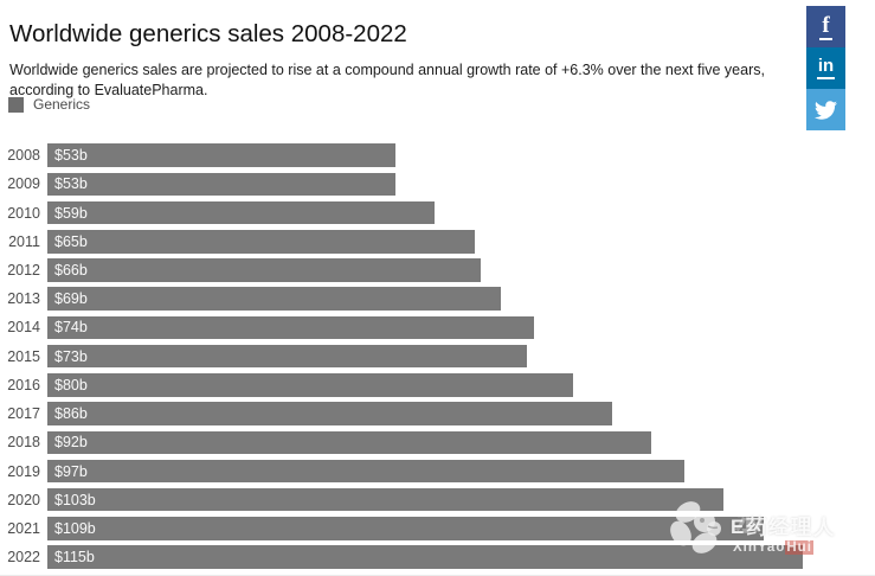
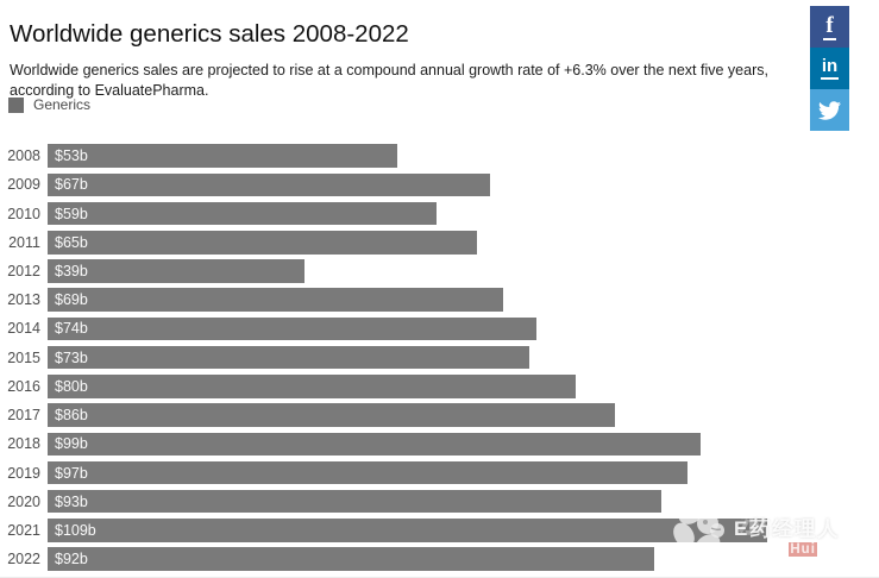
2009: $53b -> $67b
2012: $66b -> $39b
2018: $92b -> $99b
2020: $103b -> $93b
2022: $115b -> $92b
